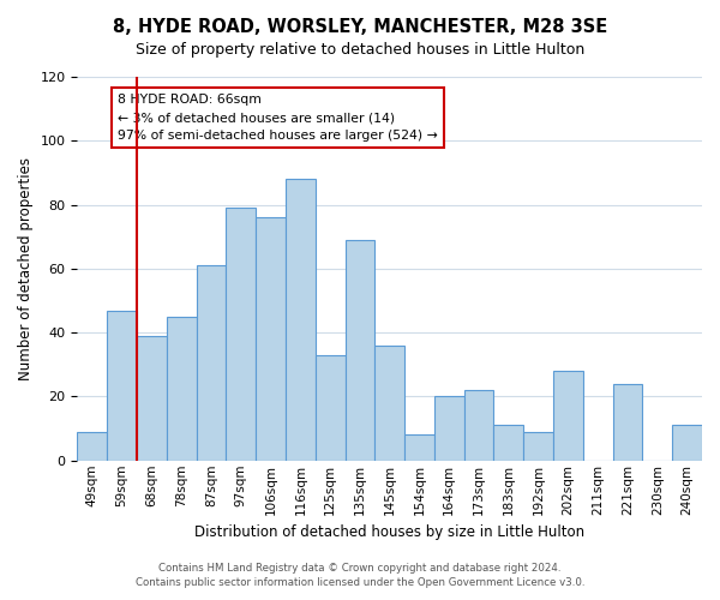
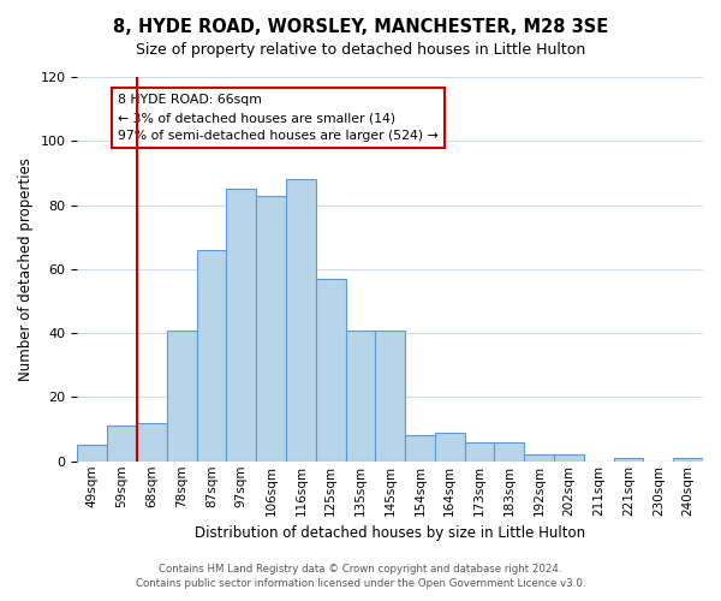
49sqm: 9 -> 5
59sqm: 47 -> 11
68sqm: 39 -> 12
78sqm: 45 -> 41
87sqm: 61 -> 66
97sqm: 79 -> 85
106sqm: 76 -> 83
125sqm: 33 -> 57
135sqm: 69 -> 41
145sqm: 36 -> 41
164sqm: 20 -> 9
173sqm: 22 -> 6
183sqm: 11 -> 6
192sqm: 9 -> 2
202sqm: 28 -> 2
221sqm: 24 -> 1
240sqm: 11 -> 1
